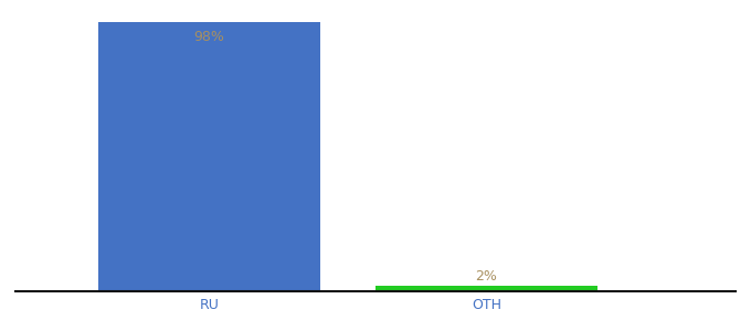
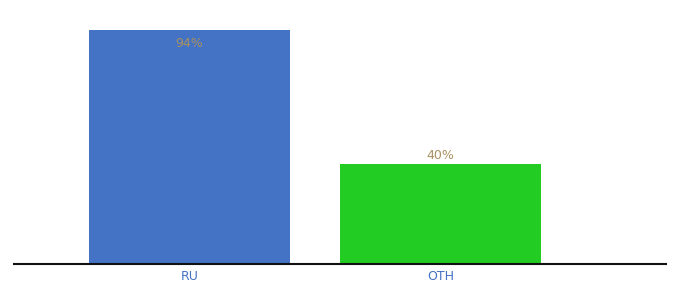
RU: 98% -> 94%
OTH: 2% -> 40%
